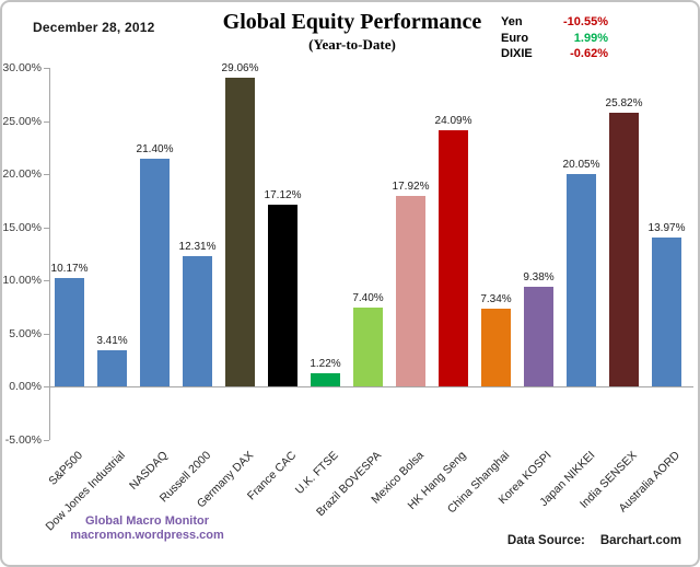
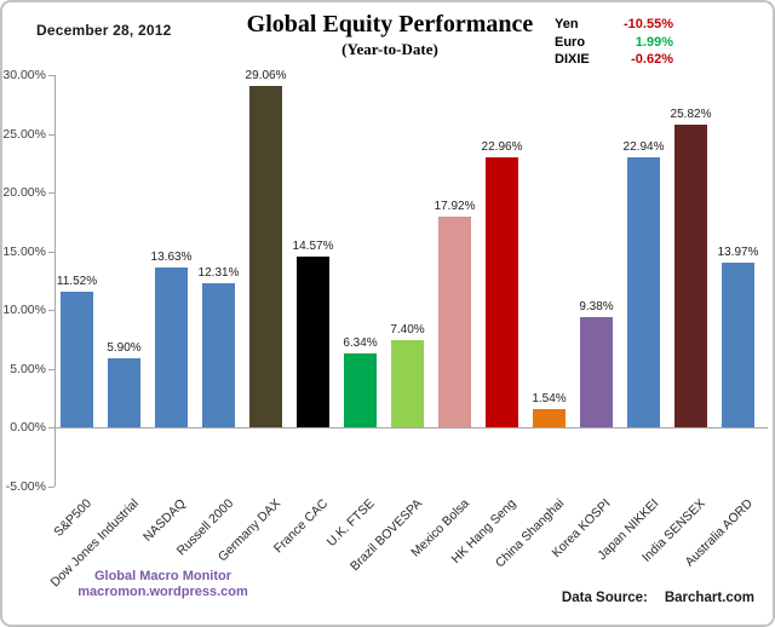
S&P500: 10.17% -> 11.52%
Dow Jones Industrial: 3.41% -> 5.90%
NASDAQ: 21.40% -> 13.63%
France CAC: 17.12% -> 14.57%
U.K. FTSE: 1.22% -> 6.34%
HK Hang Seng: 24.09% -> 22.96%
China Shanghai: 7.34% -> 1.54%
Japan NIKKEI: 20.05% -> 22.94%
